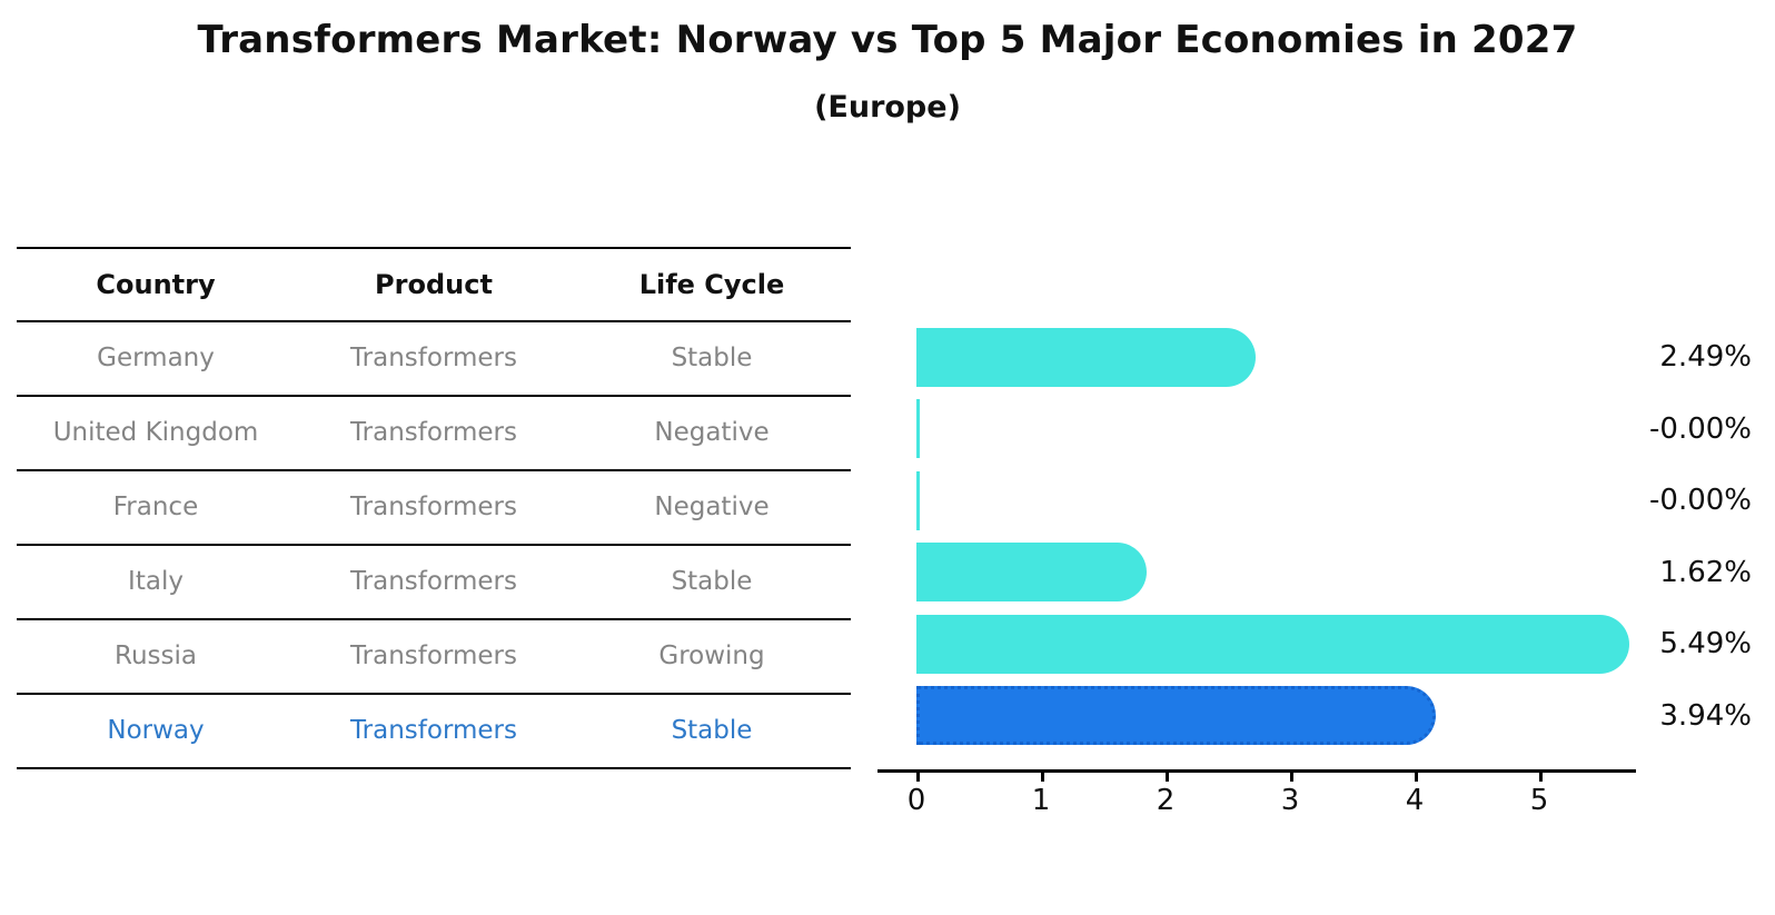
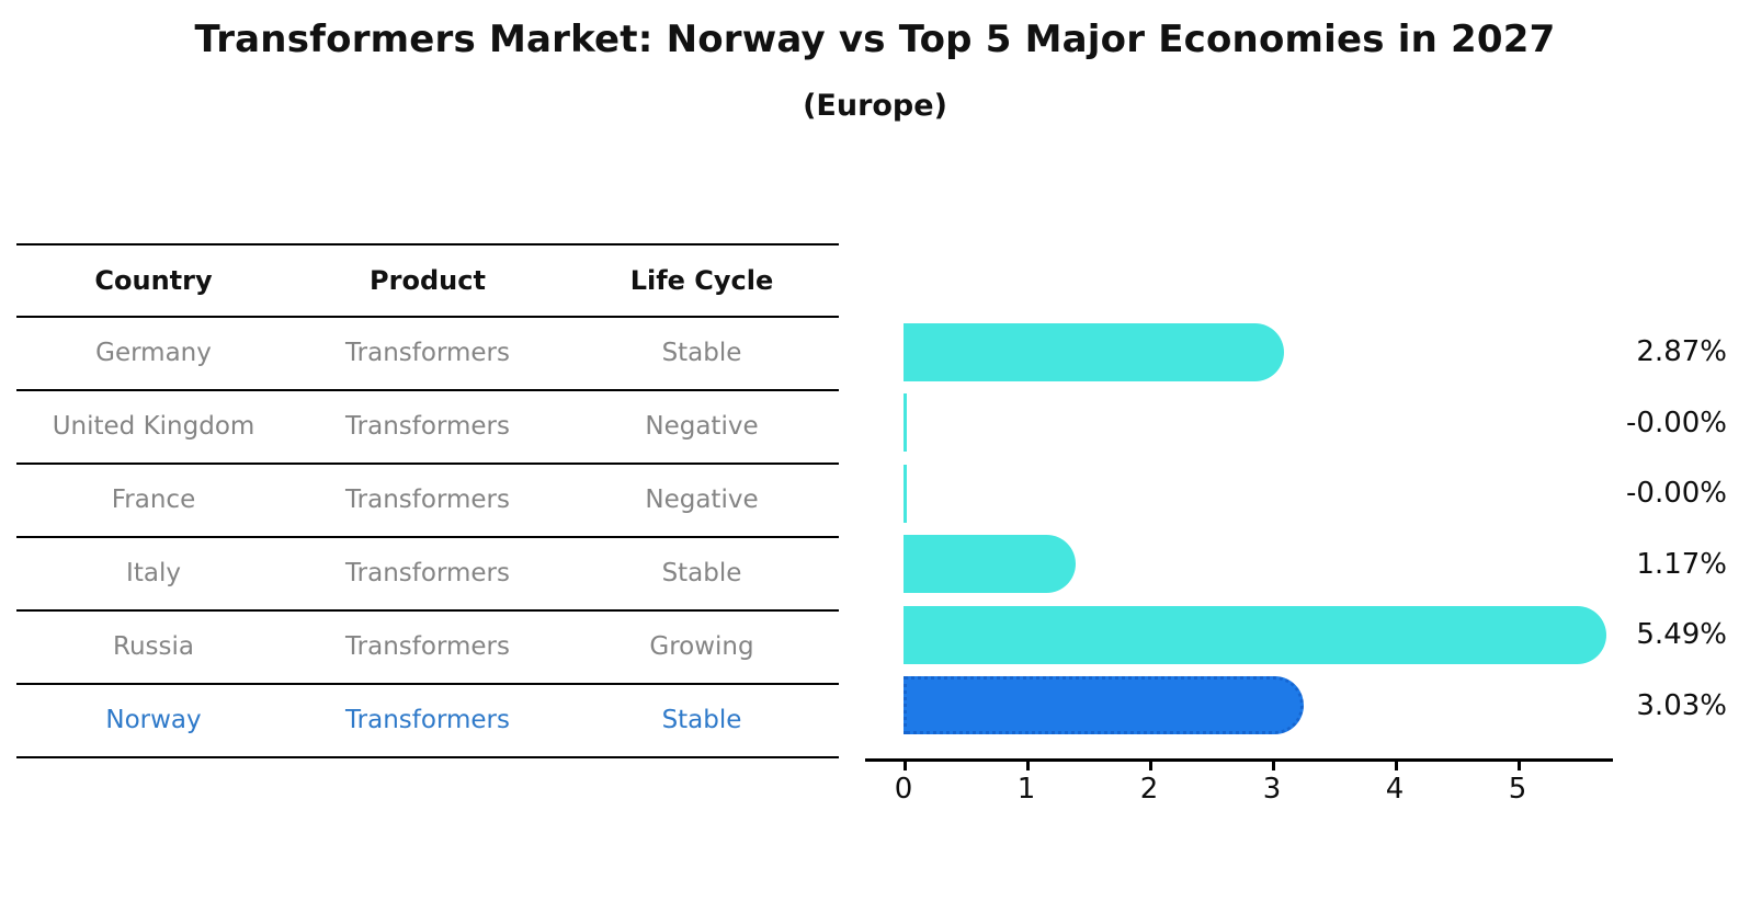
Germany: 2.49% -> 2.87%
Italy: 1.62% -> 1.17%
Norway: 3.94% -> 3.03%
